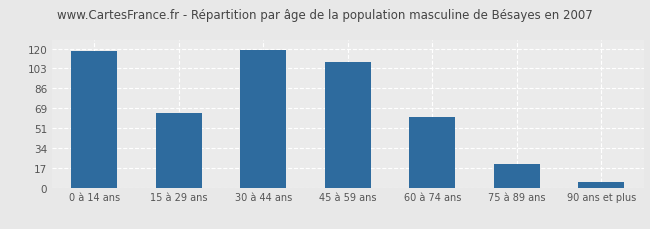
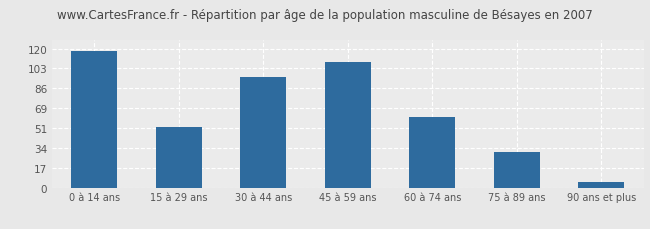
15 à 29 ans: 64 -> 52
30 à 44 ans: 119 -> 95
75 à 89 ans: 20 -> 31
